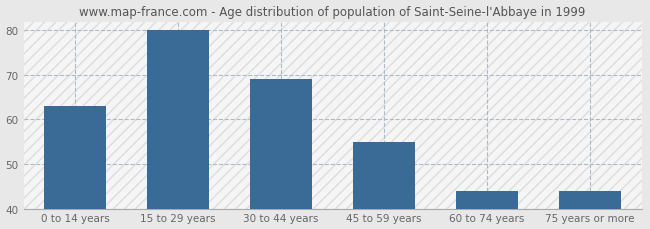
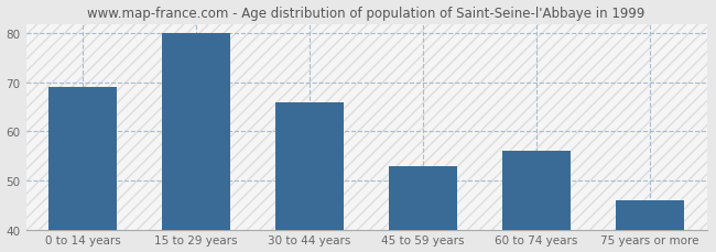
0 to 14 years: 63 -> 69
30 to 44 years: 69 -> 66
45 to 59 years: 55 -> 53
60 to 74 years: 44 -> 56
75 years or more: 44 -> 46
